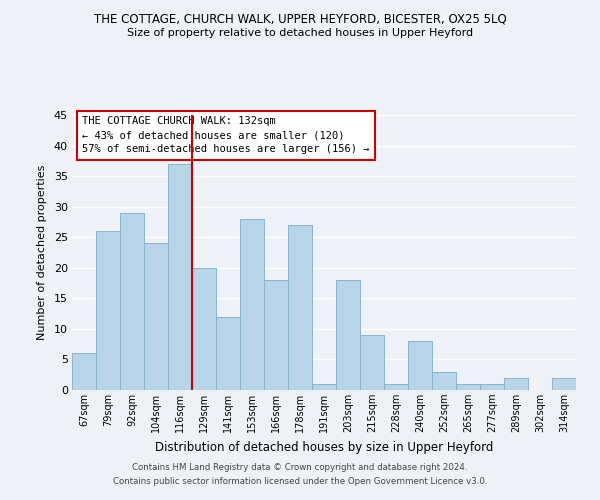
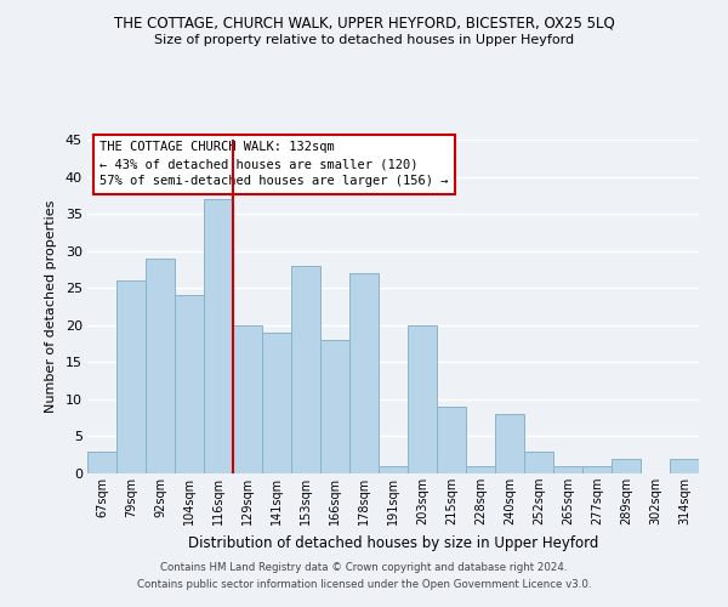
67sqm: 6 -> 3
141sqm: 12 -> 19
203sqm: 18 -> 20
